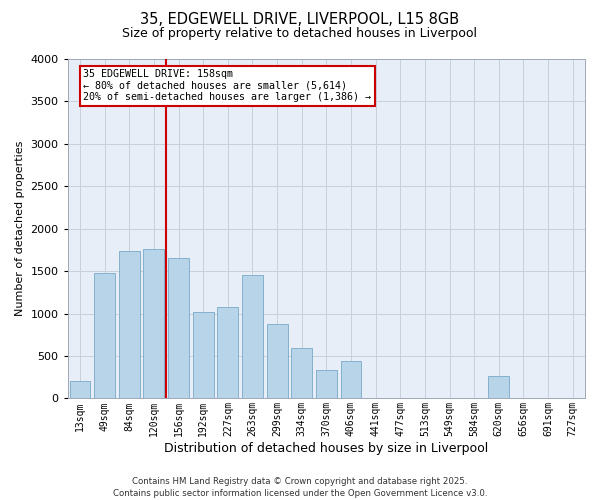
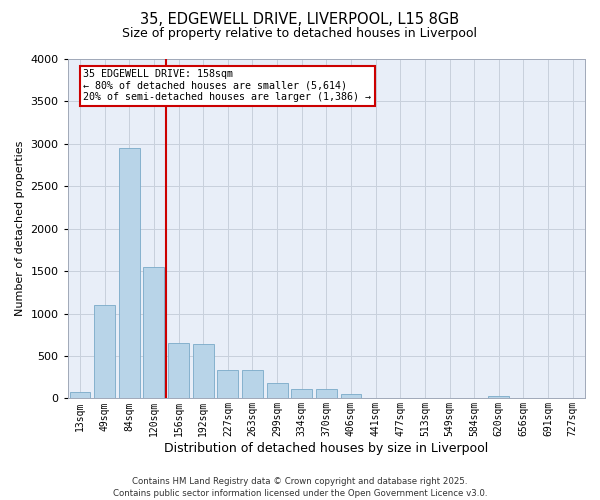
13sqm: 200 -> 70
49sqm: 1480 -> 1100
84sqm: 1740 -> 2950
120sqm: 1760 -> 1550
156sqm: 1660 -> 650
192sqm: 1020 -> 640
227sqm: 1080 -> 340
263sqm: 1460 -> 340
299sqm: 880 -> 180
334sqm: 600 -> 120
370sqm: 340 -> 120
406sqm: 440 -> 50
620sqm: 260 -> 30
